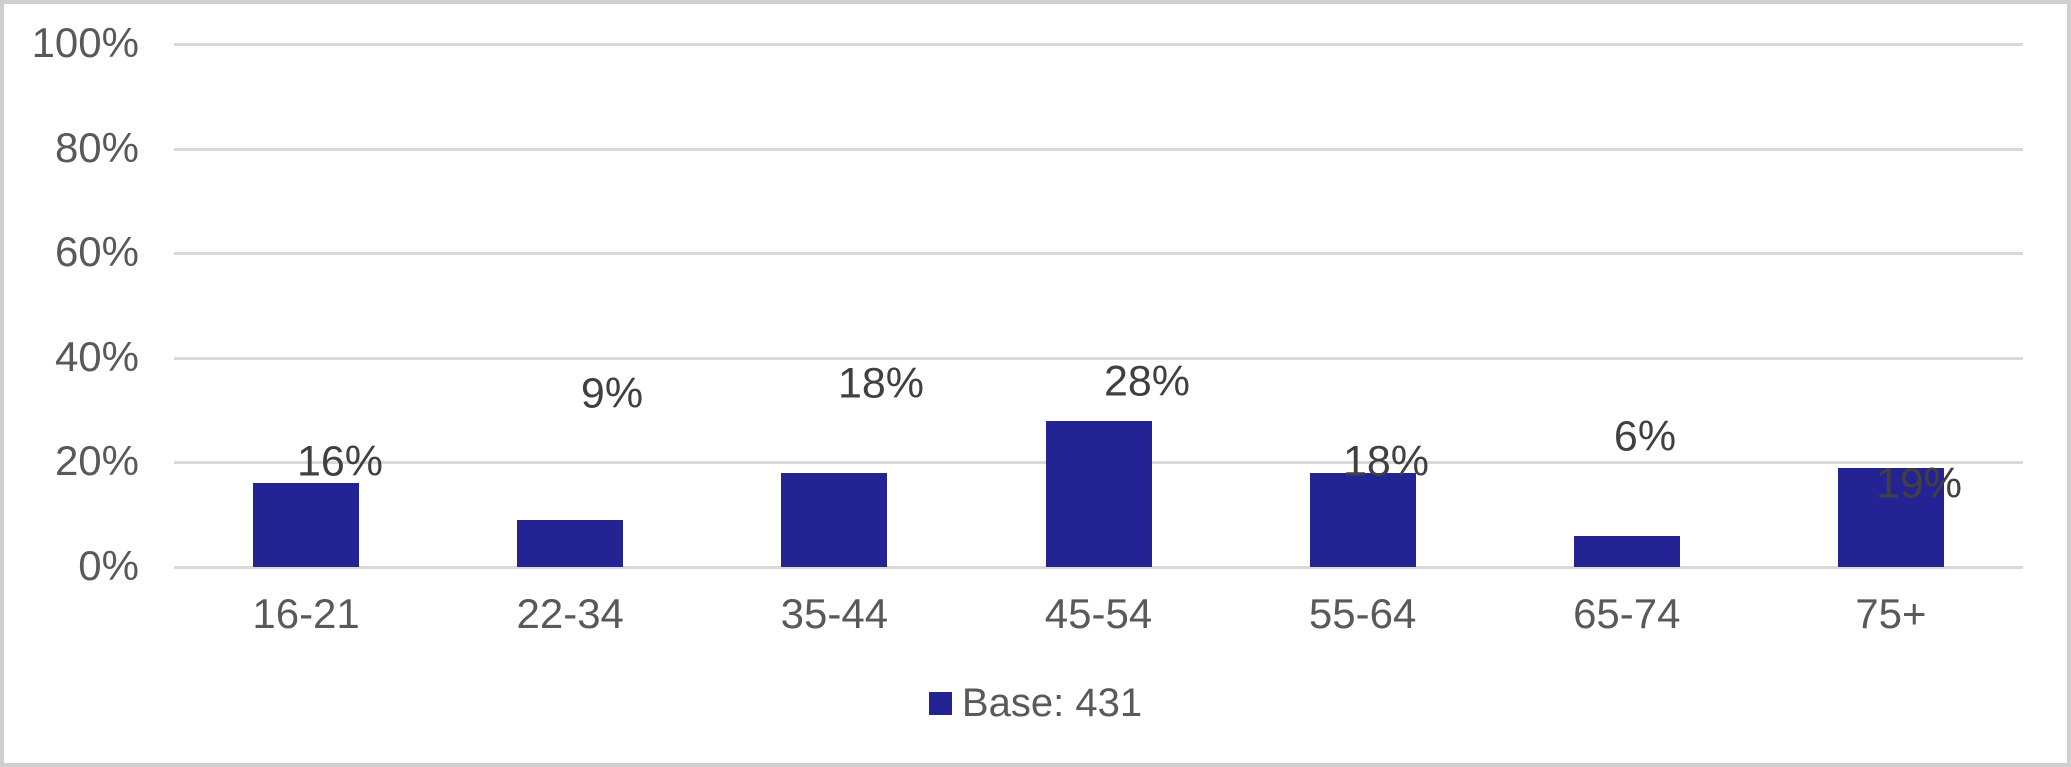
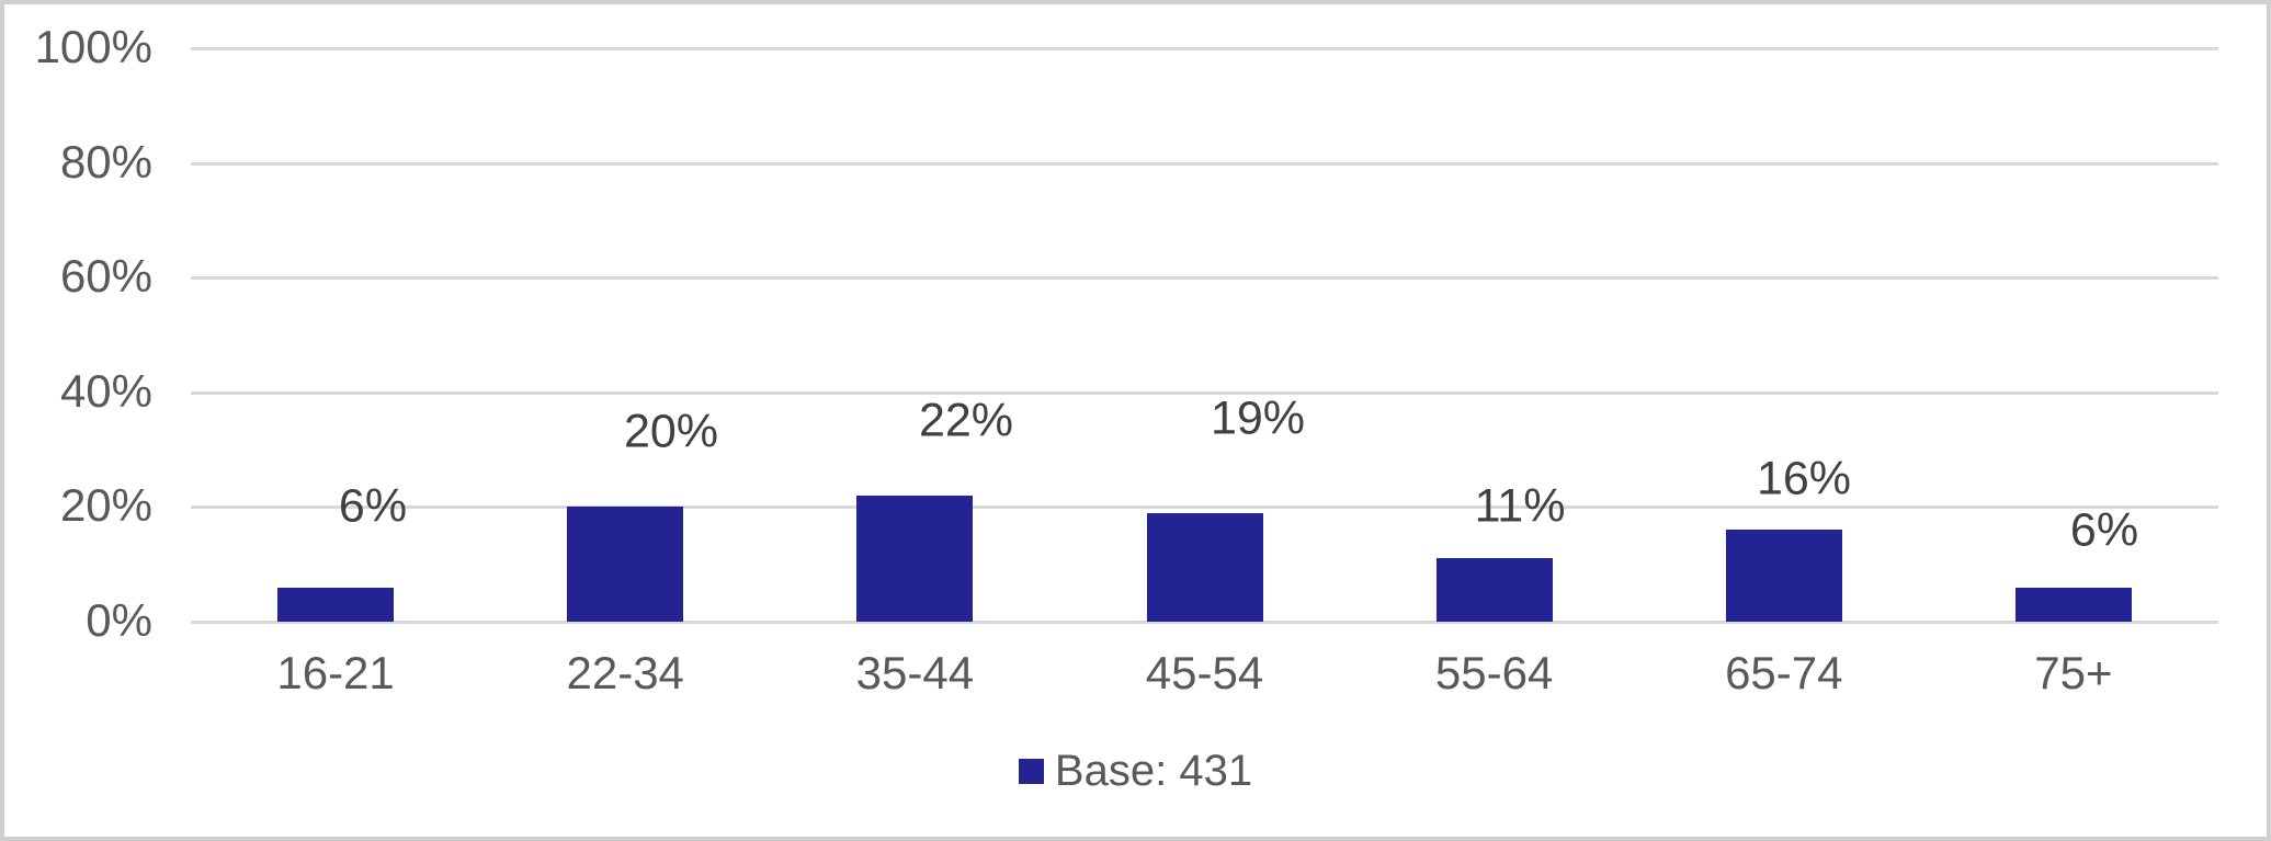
16-21: 16% -> 6%
22-34: 9% -> 20%
35-44: 18% -> 22%
45-54: 28% -> 19%
55-64: 18% -> 11%
65-74: 6% -> 16%
75+: 19% -> 6%
